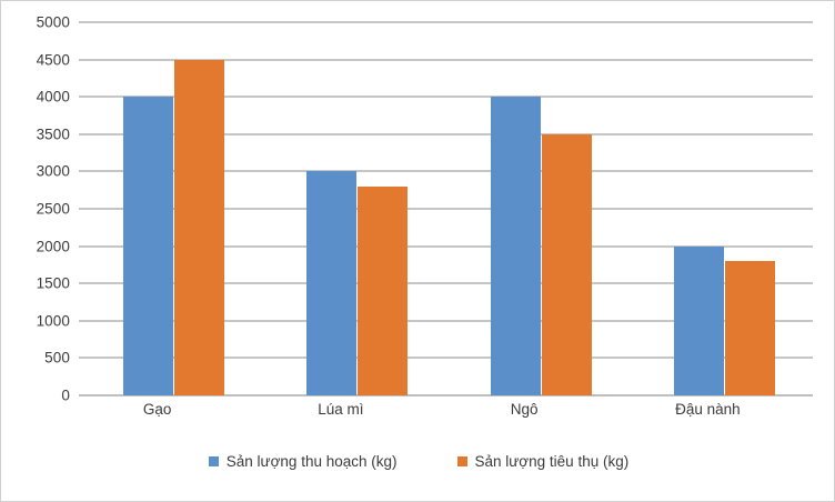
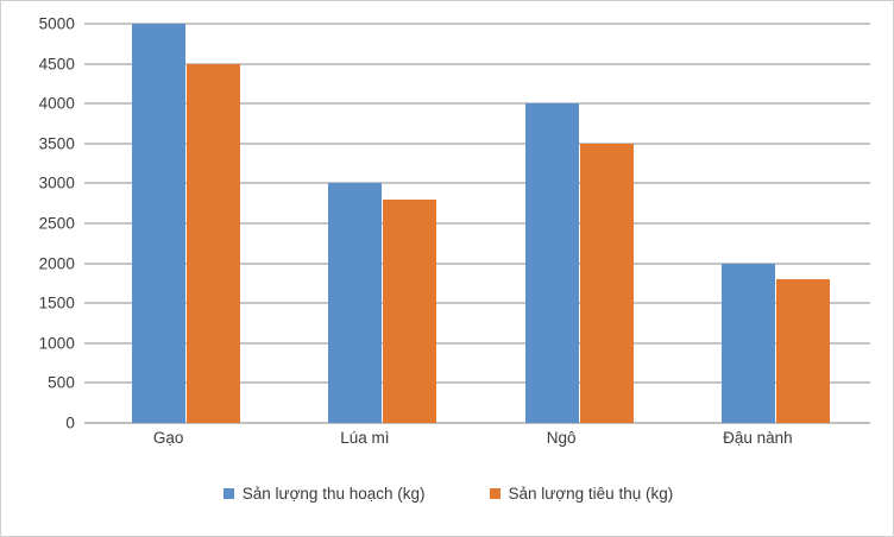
Sản lượng thu hoạch (kg)/Gạo: 4000 -> 5000
